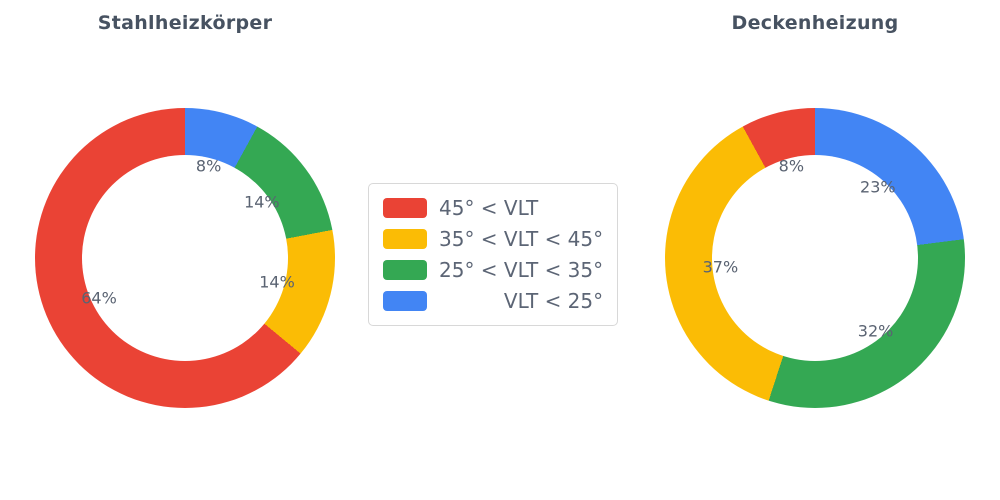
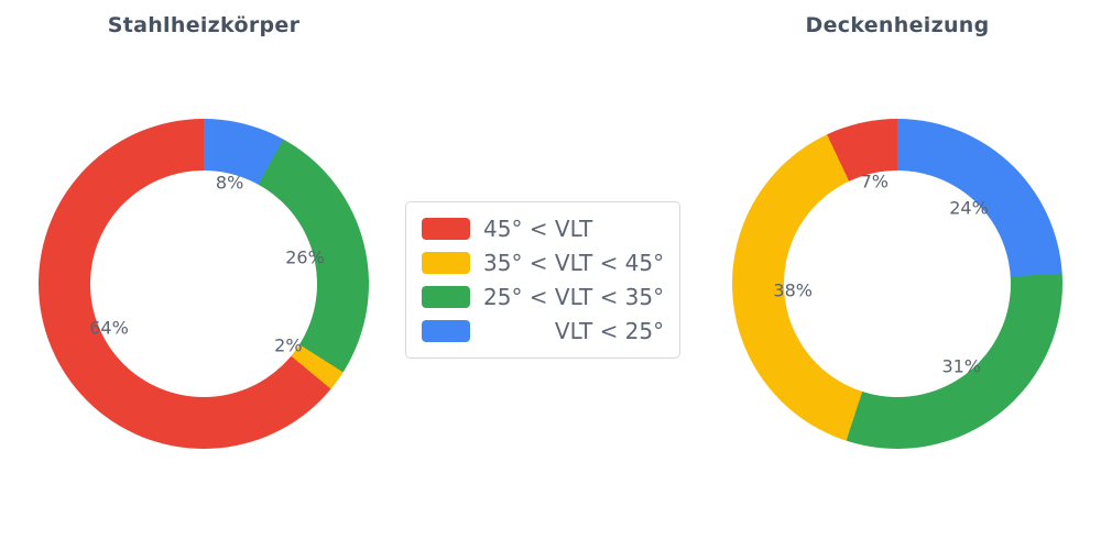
Stahlheizkörper/35° < VLT < 45°: 14% -> 2%
Stahlheizkörper/25° < VLT < 35°: 14% -> 26%
Deckenheizung/45° < VLT: 8% -> 7%
Deckenheizung/35° < VLT < 45°: 37% -> 38%
Deckenheizung/25° < VLT < 35°: 32% -> 31%
Deckenheizung/VLT < 25°: 23% -> 24%
